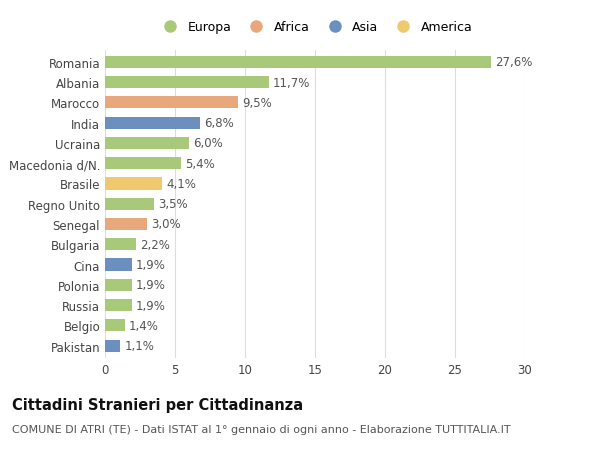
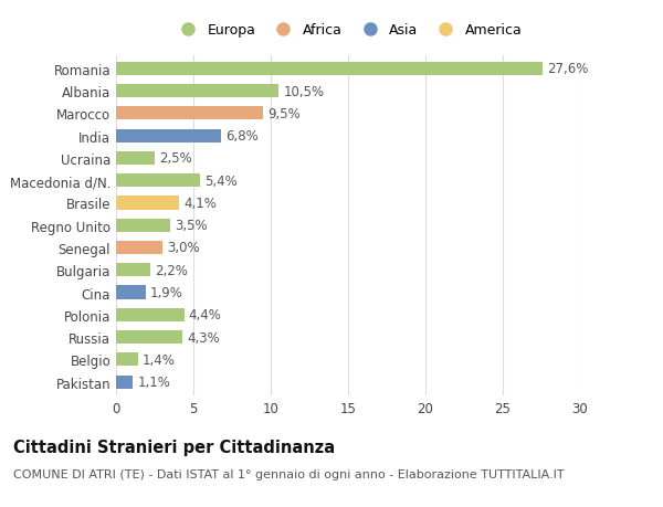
Albania: 11,7% -> 10,5%
Ucraina: 6,0% -> 2,5%
Polonia: 1,9% -> 4,4%
Russia: 1,9% -> 4,3%
